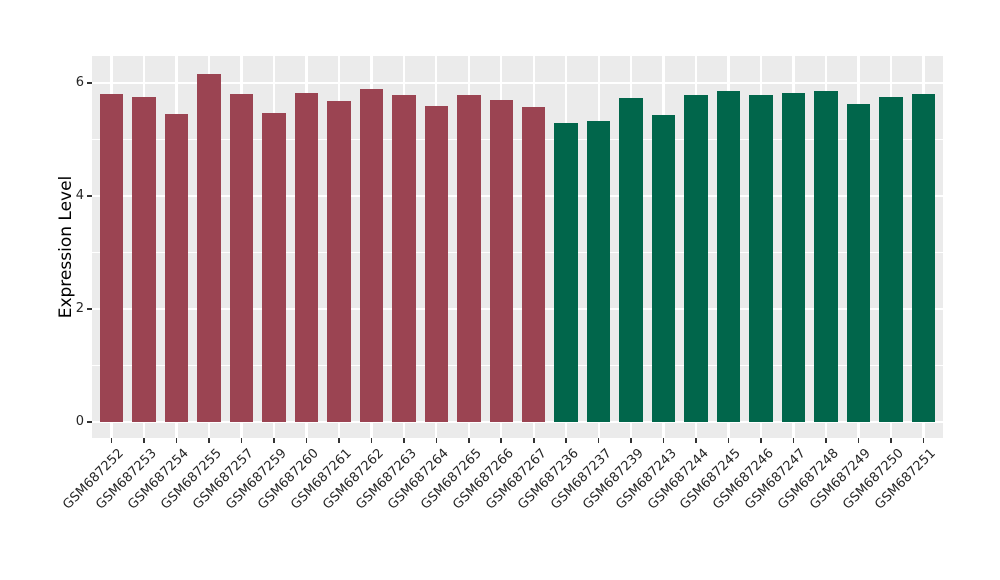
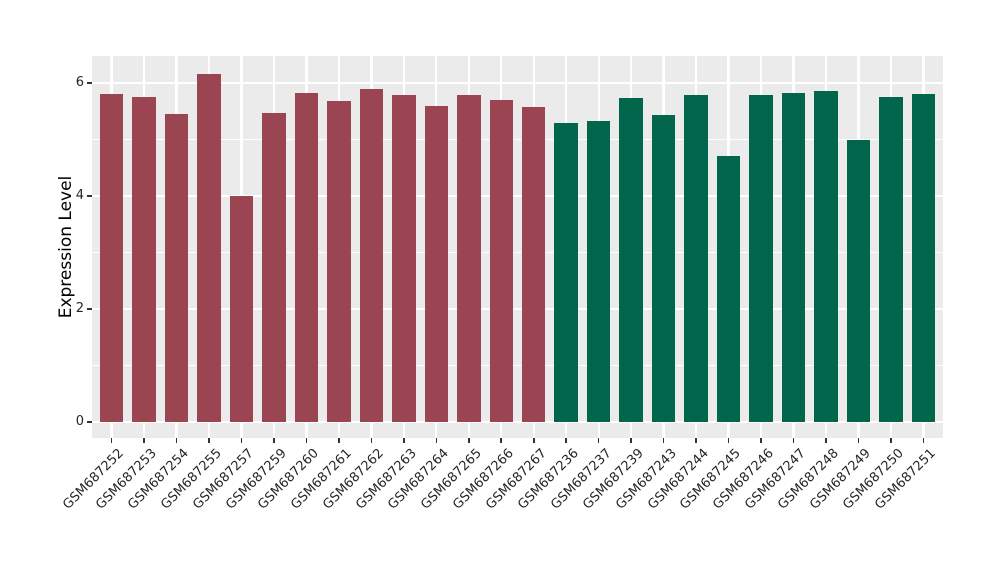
GSM687257: 5.8 -> 4.0
GSM687245: 5.8 -> 4.7
GSM687249: 5.6 -> 5.0
